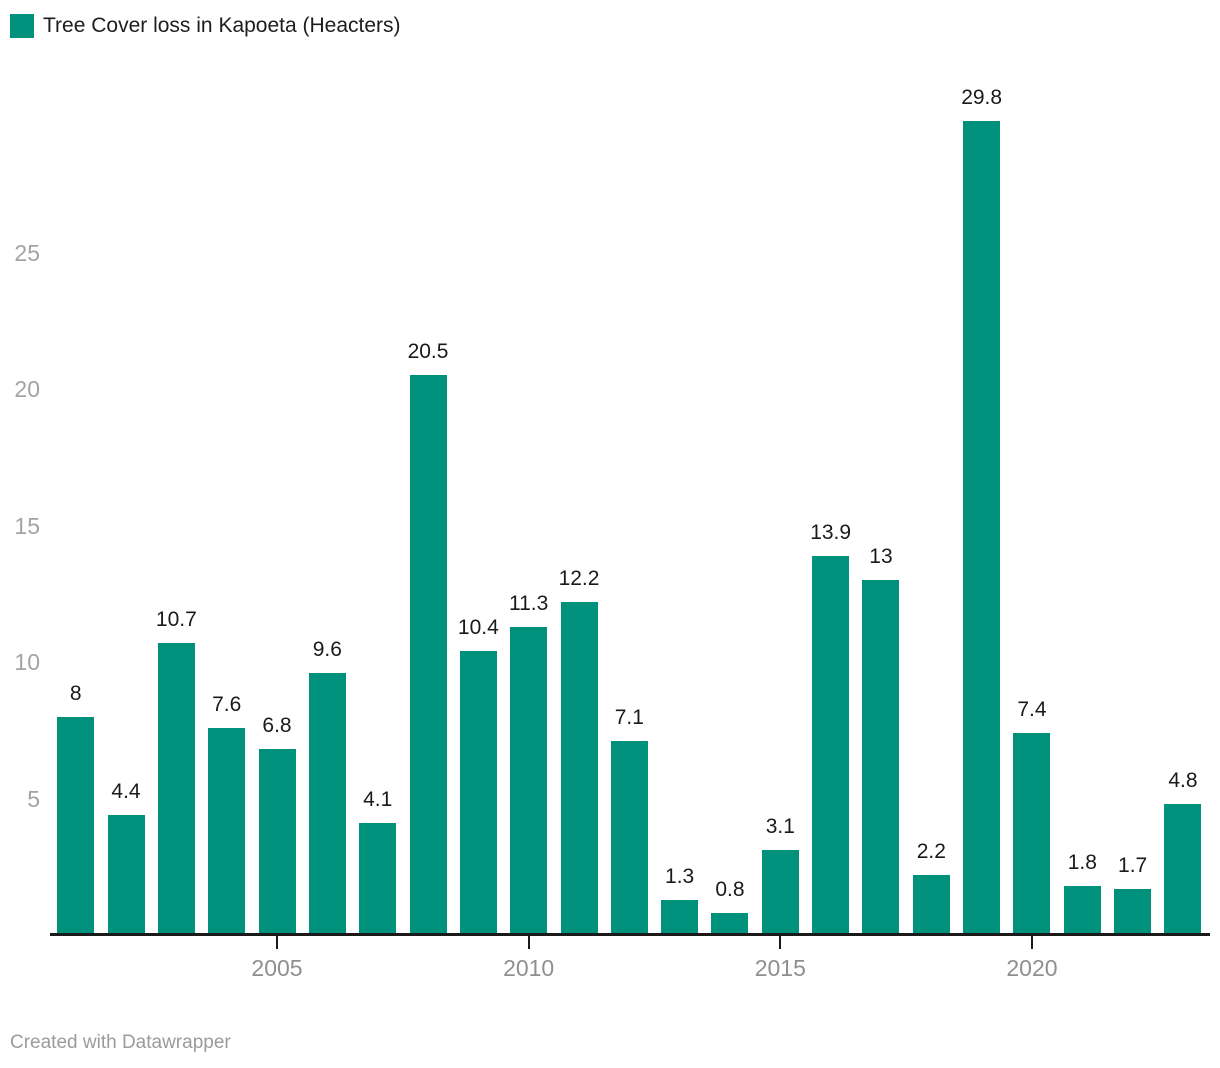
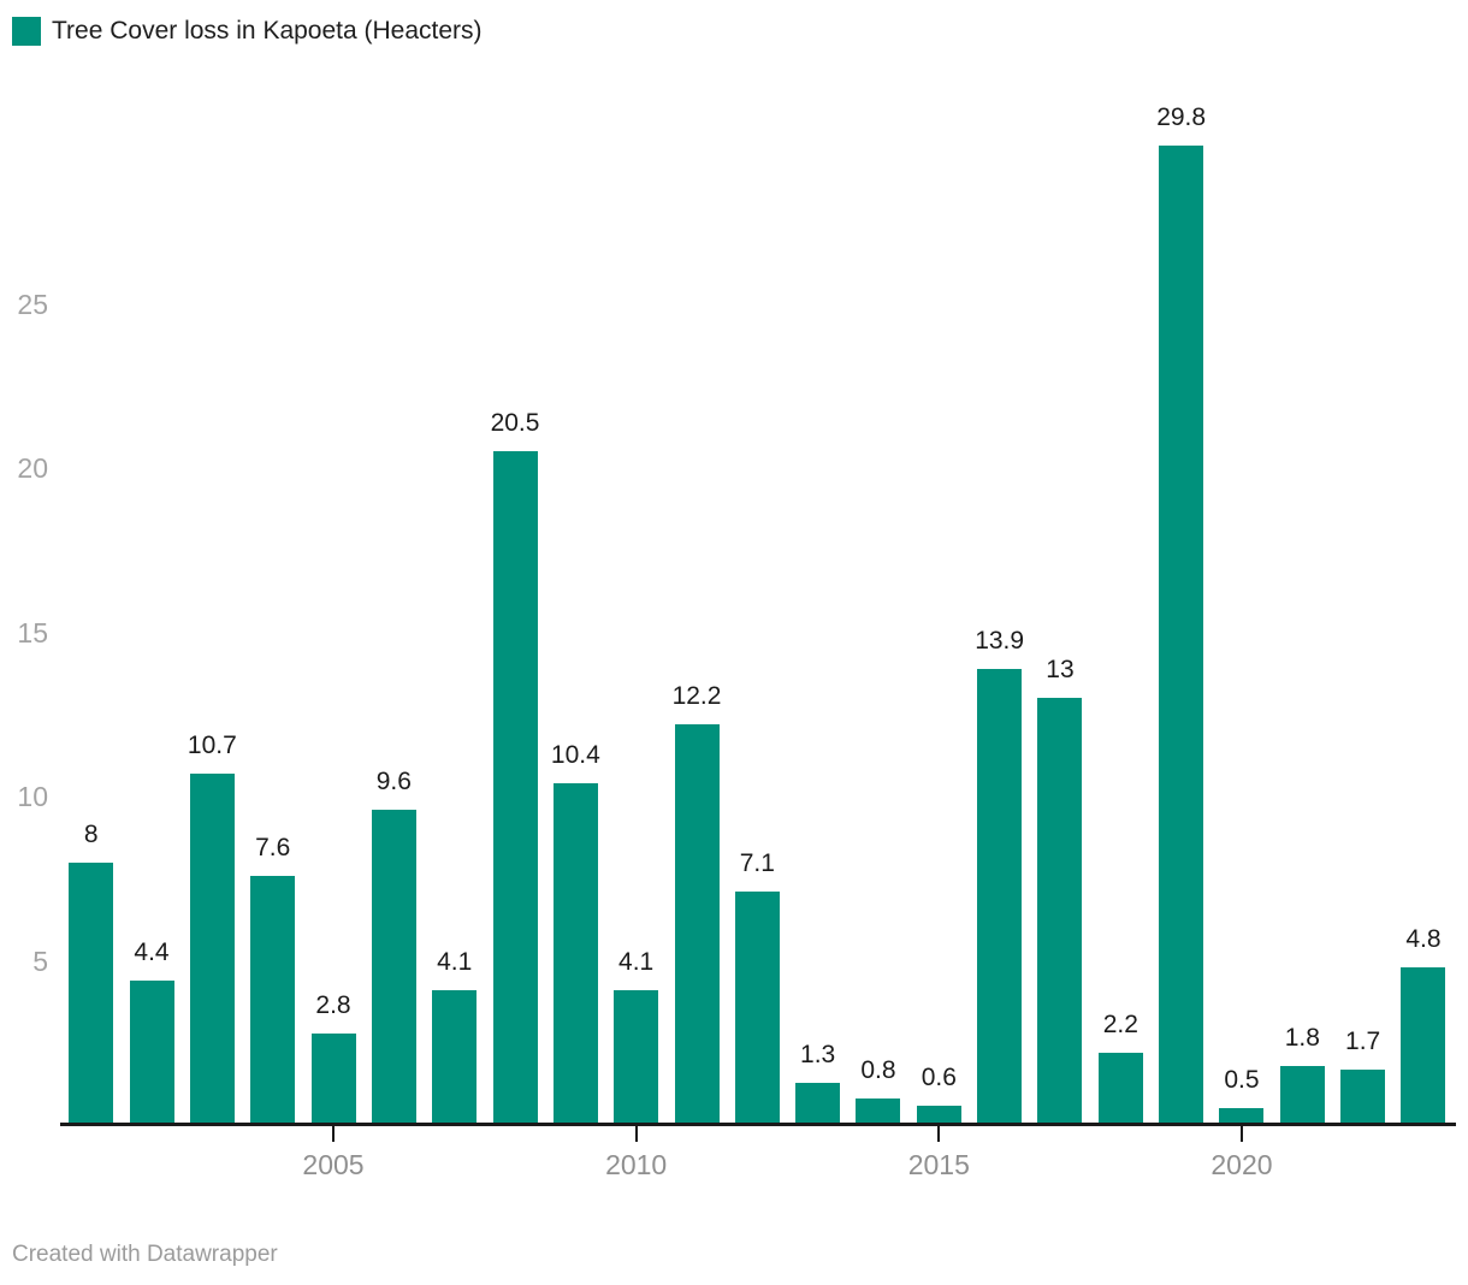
2005: 6.8 -> 2.8
2010: 11.3 -> 4.1
2015: 3.1 -> 0.6
2020: 7.4 -> 0.5
